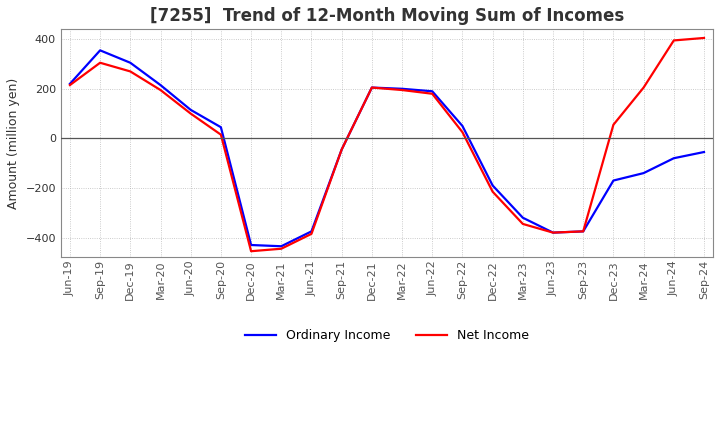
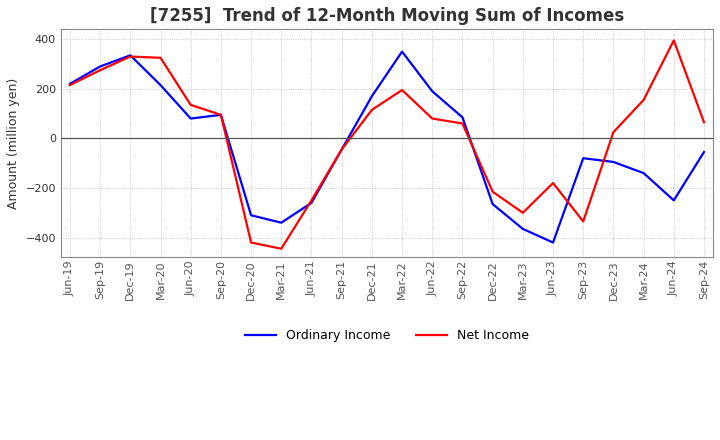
Ordinary Income/Sep-19: 355 -> 290
Net Income/Sep-19: 305 -> 275
Ordinary Income/Dec-19: 305 -> 335
Net Income/Dec-19: 270 -> 330
Net Income/Mar-20: 195 -> 325
Ordinary Income/Jun-20: 115 -> 80
Net Income/Jun-20: 100 -> 135
Ordinary Income/Sep-20: 45 -> 95
Net Income/Sep-20: 15 -> 95
Ordinary Income/Dec-20: -430 -> -310
Net Income/Dec-20: -455 -> -420
Ordinary Income/Mar-21: -435 -> -340
Ordinary Income/Jun-21: -375 -> -260
Net Income/Jun-21: -385 -> -250
Ordinary Income/Dec-21: 205 -> 170
Net Income/Dec-21: 205 -> 115
Ordinary Income/Mar-22: 200 -> 350
Net Income/Jun-22: 180 -> 80
Ordinary Income/Sep-22: 50 -> 85
Net Income/Sep-22: 25 -> 60
Ordinary Income/Dec-22: -190 -> -265
Ordinary Income/Mar-23: -320 -> -365
Net Income/Mar-23: -345 -> -300
Ordinary Income/Jun-23: -380 -> -420
Net Income/Jun-23: -380 -> -180
Ordinary Income/Sep-23: -375 -> -80
Net Income/Sep-23: -375 -> -335
Ordinary Income/Dec-23: -170 -> -95
Net Income/Dec-23: 55 -> 25
Net Income/Mar-24: 205 -> 155
Ordinary Income/Jun-24: -80 -> -250
Net Income/Sep-24: 405 -> 65
